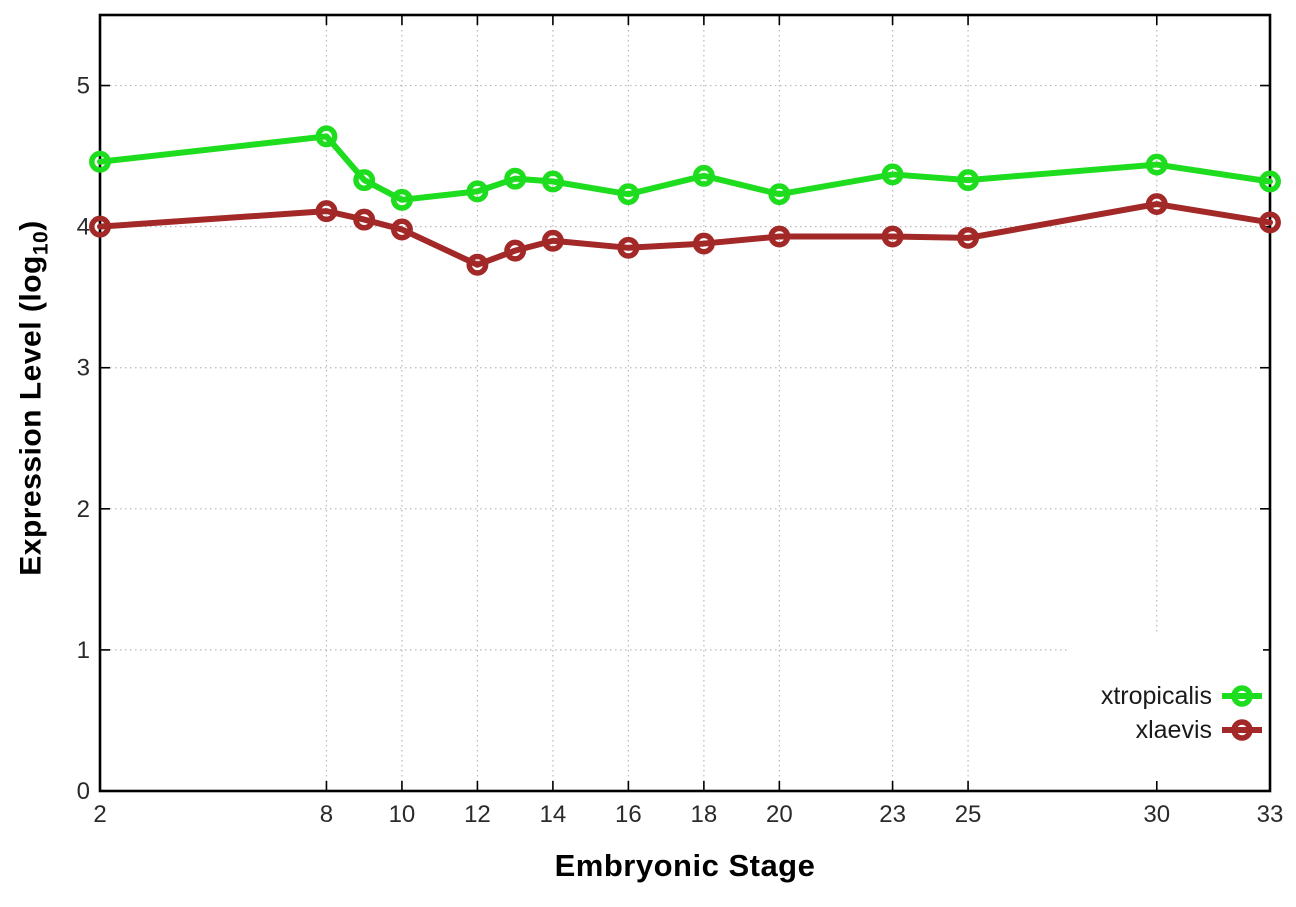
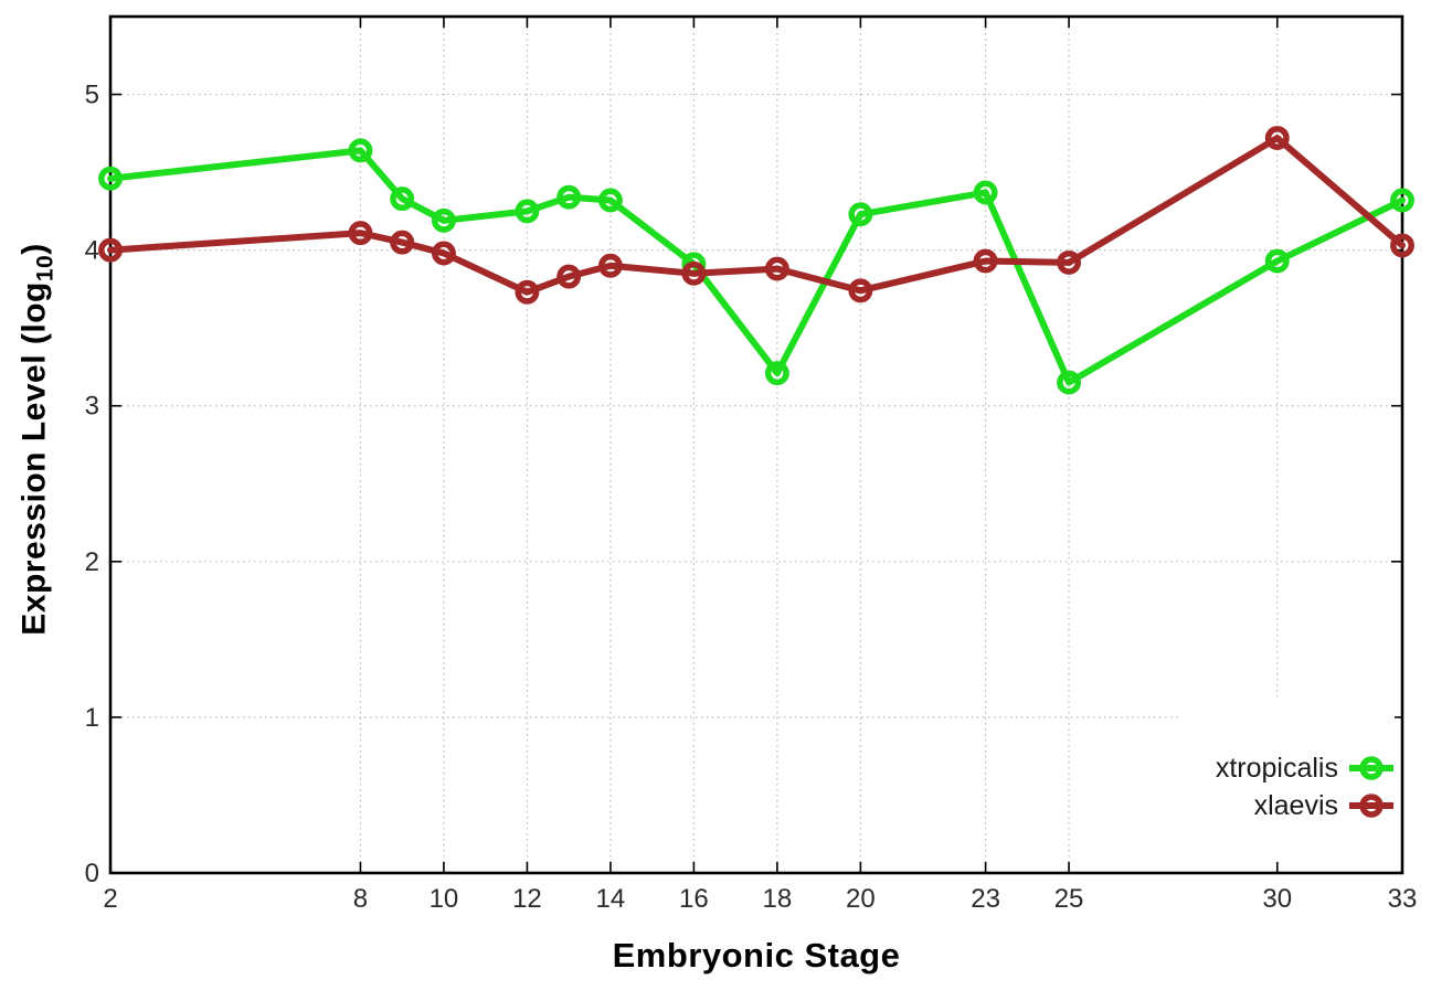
xtropicalis/16: 4.23 -> 3.91
xtropicalis/18: 4.36 -> 3.21
xlaevis/20: 3.93 -> 3.74
xtropicalis/25: 4.33 -> 3.15
xtropicalis/30: 4.44 -> 3.93
xlaevis/30: 4.16 -> 4.72
